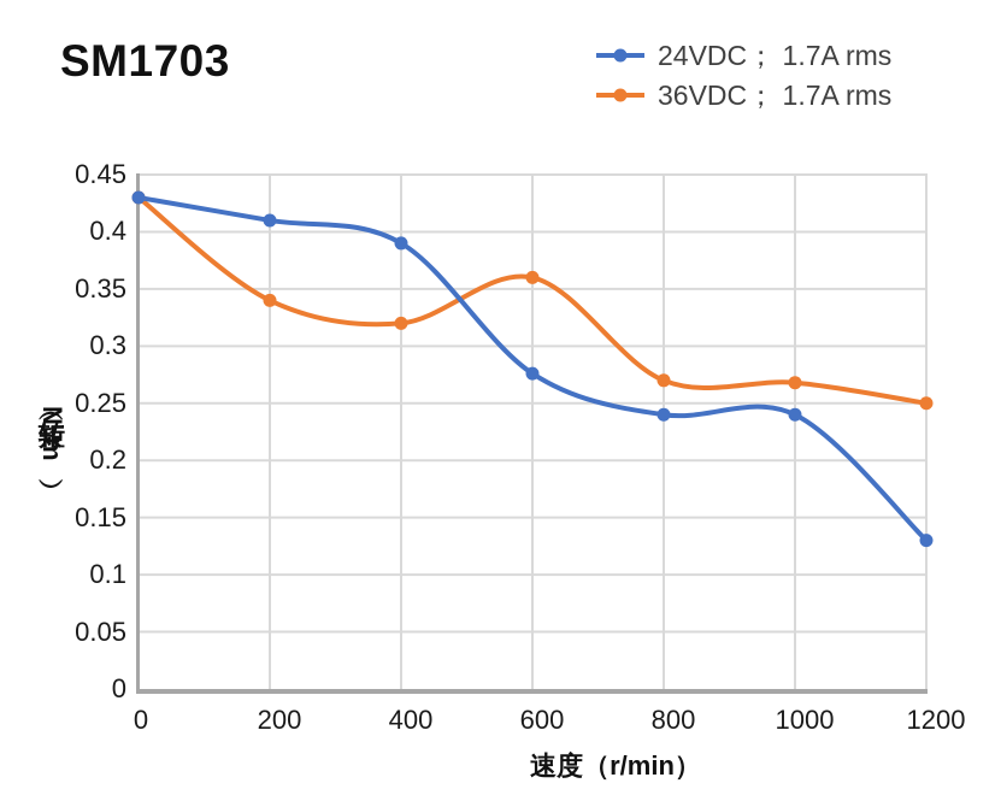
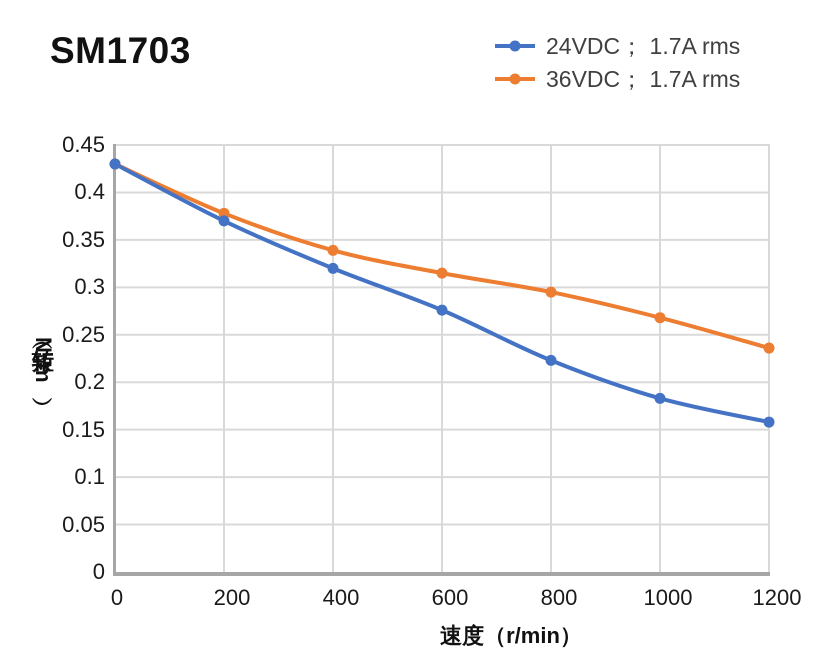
24VDC； 1.7A rms/200: 0.41 -> 0.37
36VDC； 1.7A rms/200: 0.34 -> 0.38
24VDC； 1.7A rms/400: 0.39 -> 0.32
36VDC； 1.7A rms/400: 0.32 -> 0.34
36VDC； 1.7A rms/600: 0.36 -> 0.32
24VDC； 1.7A rms/800: 0.24 -> 0.22
36VDC； 1.7A rms/800: 0.27 -> 0.29
24VDC； 1.7A rms/1000: 0.24 -> 0.18
24VDC； 1.7A rms/1200: 0.13 -> 0.16
36VDC； 1.7A rms/1200: 0.25 -> 0.24
